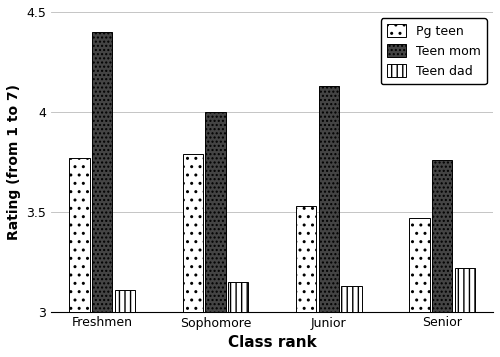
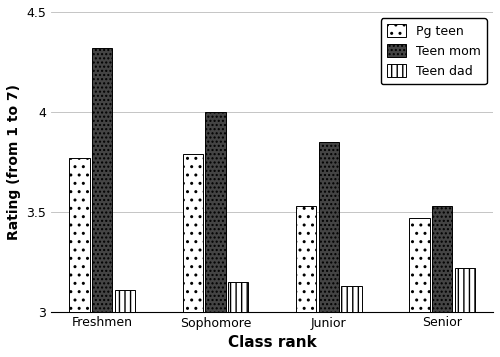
Teen mom/Freshmen: 4.40 -> 4.32
Teen mom/Junior: 4.13 -> 3.85
Teen mom/Senior: 3.76 -> 3.53
